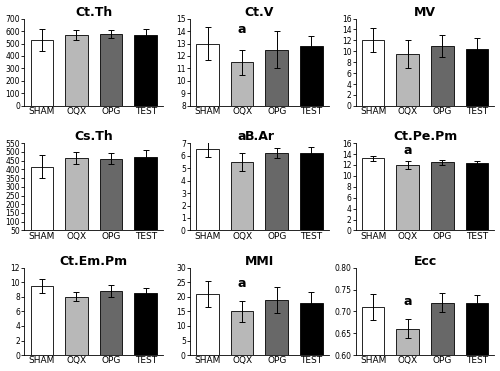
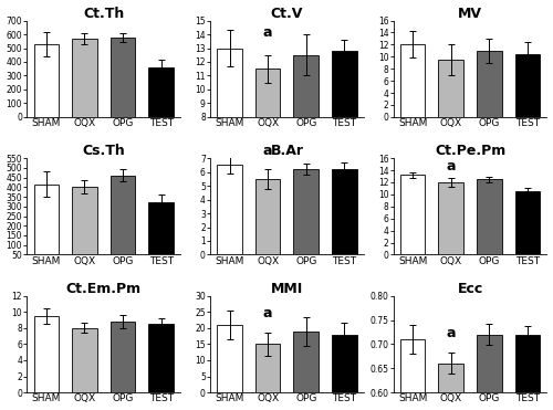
Ct.Th/TEST: 560 -> 360
Cs.Th/OQX: 460 -> 400
Cs.Th/TEST: 470 -> 320
Ct.Pe.Pm/TEST: 12.3 -> 10.6
